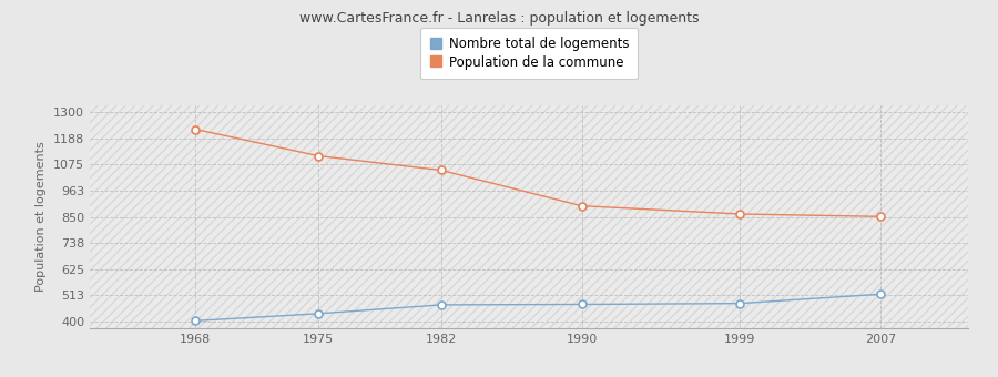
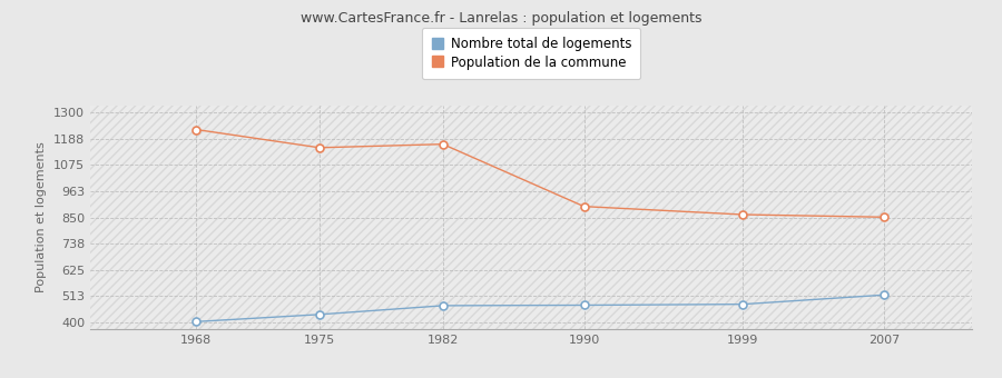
Population de la commune/1975: 1113 -> 1150
Population de la commune/1982: 1051 -> 1165
